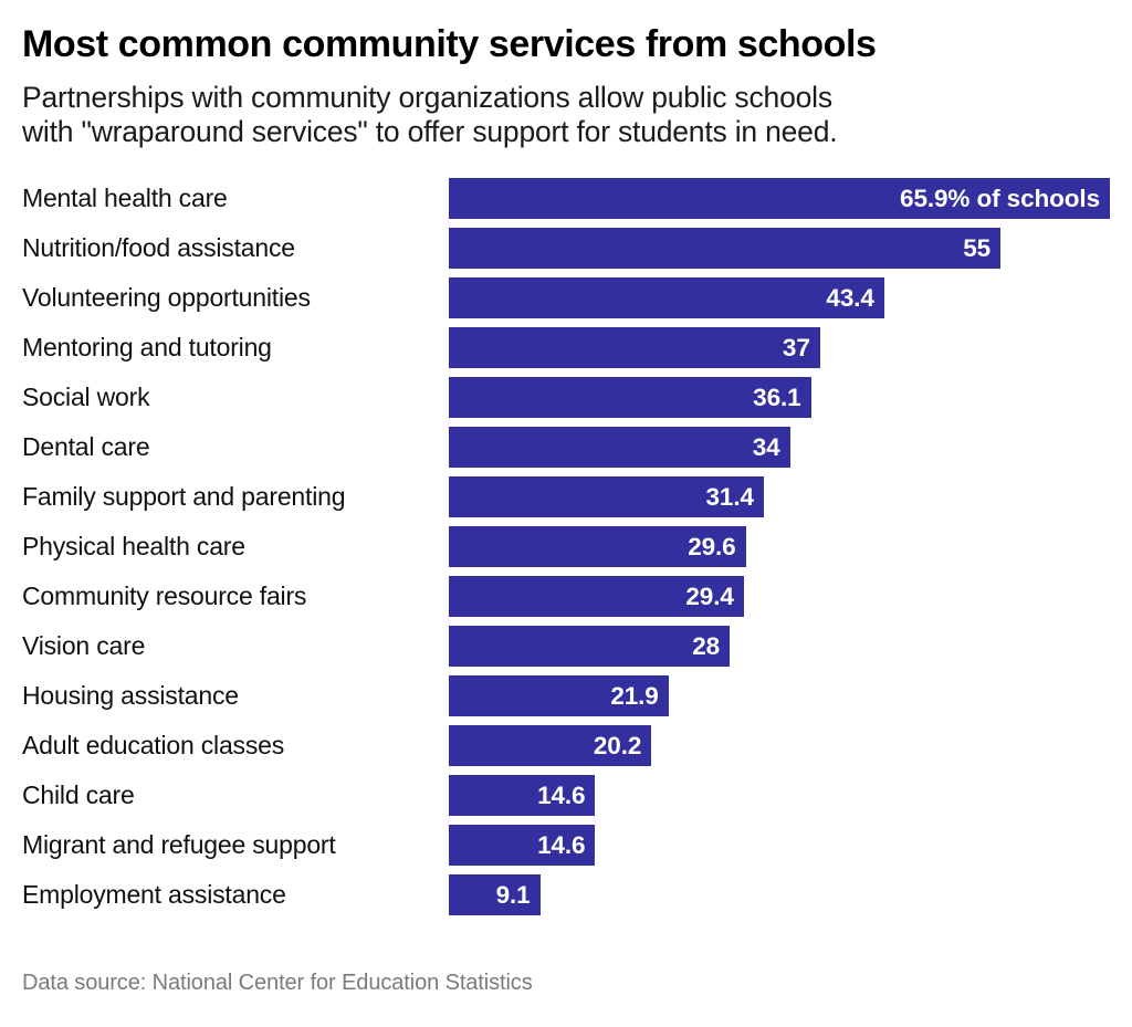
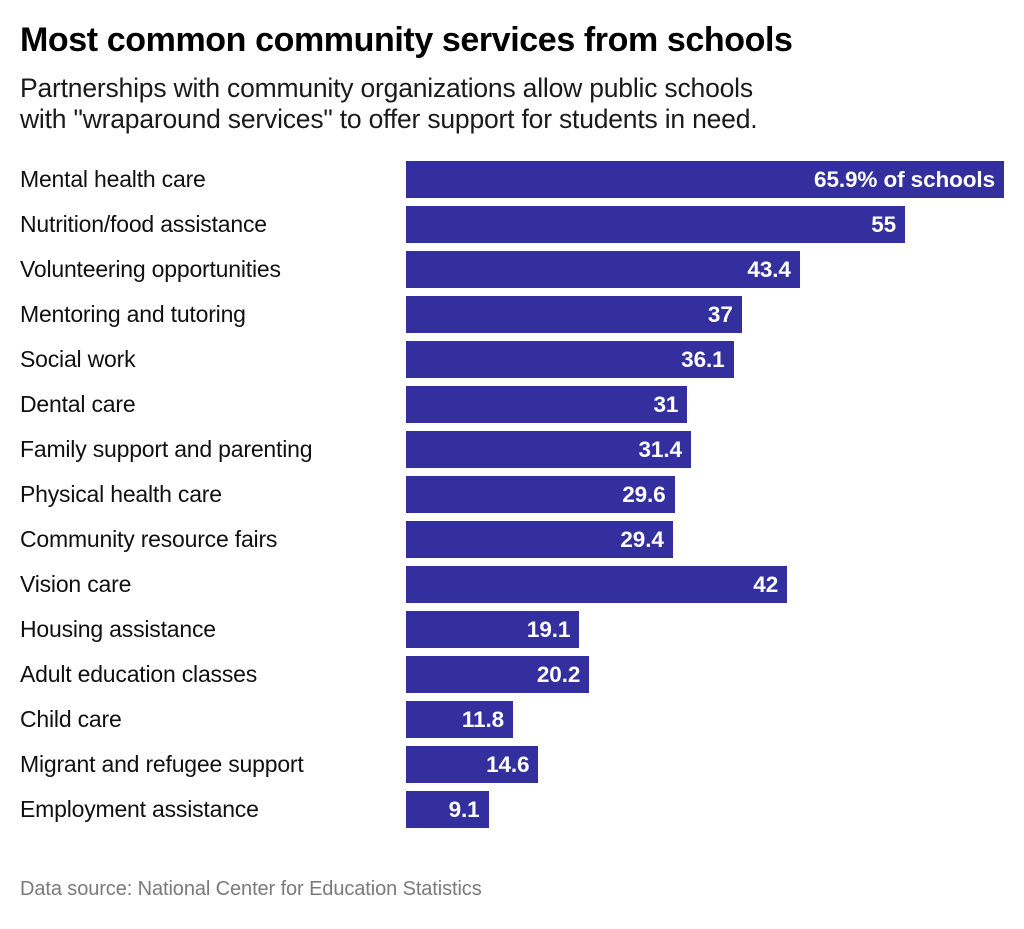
Dental care: 34 -> 31
Vision care: 28 -> 42
Housing assistance: 21.9 -> 19.1
Child care: 14.6 -> 11.8
